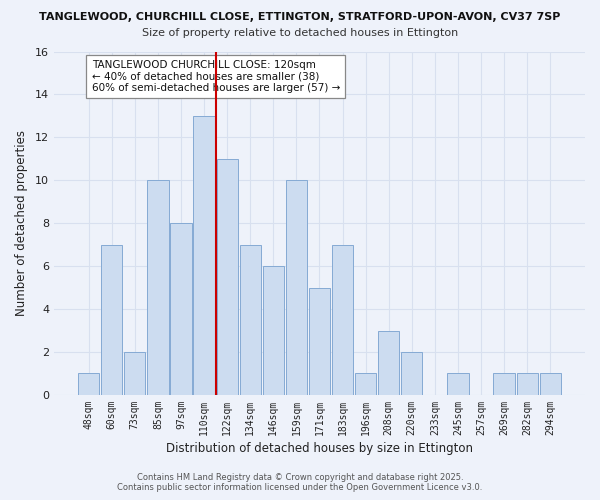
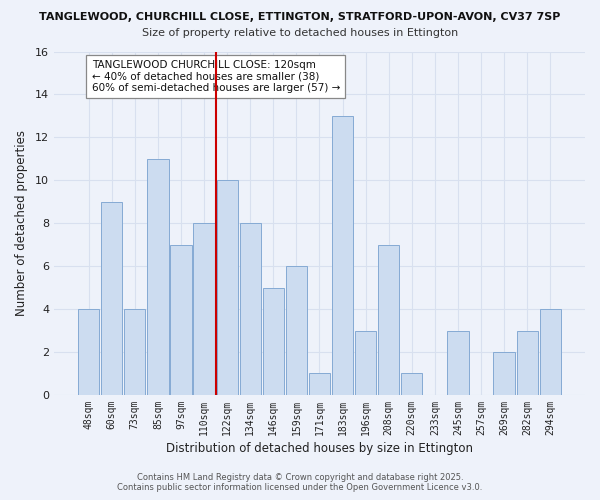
48sqm: 1 -> 4
60sqm: 7 -> 9
73sqm: 2 -> 4
85sqm: 10 -> 11
97sqm: 8 -> 7
110sqm: 13 -> 8
122sqm: 11 -> 10
134sqm: 7 -> 8
146sqm: 6 -> 5
159sqm: 10 -> 6
171sqm: 5 -> 1
183sqm: 7 -> 13
196sqm: 1 -> 3
208sqm: 3 -> 7
220sqm: 2 -> 1
245sqm: 1 -> 3
269sqm: 1 -> 2
282sqm: 1 -> 3
294sqm: 1 -> 4
